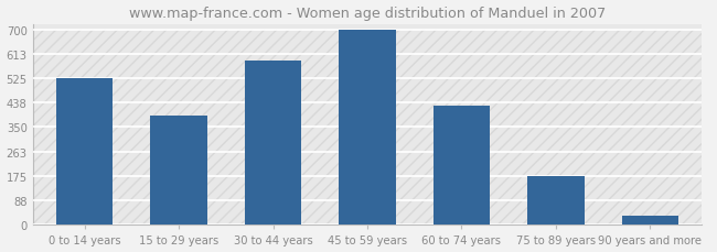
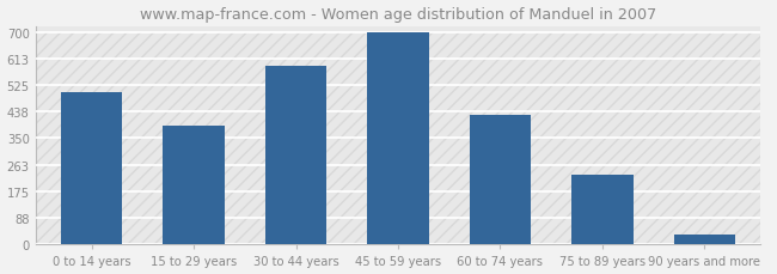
0 to 14 years: 525 -> 500
75 to 89 years: 175 -> 228
